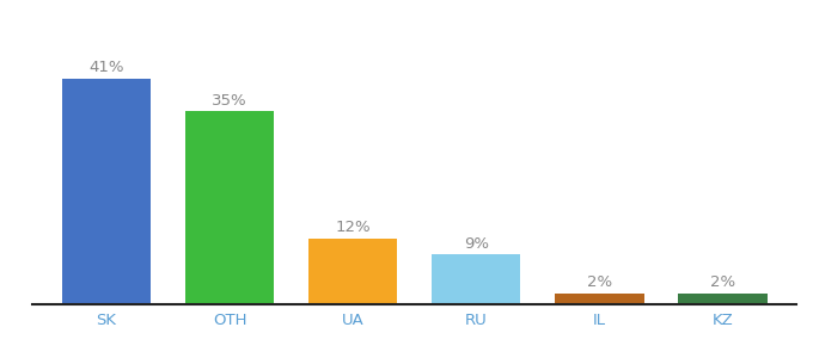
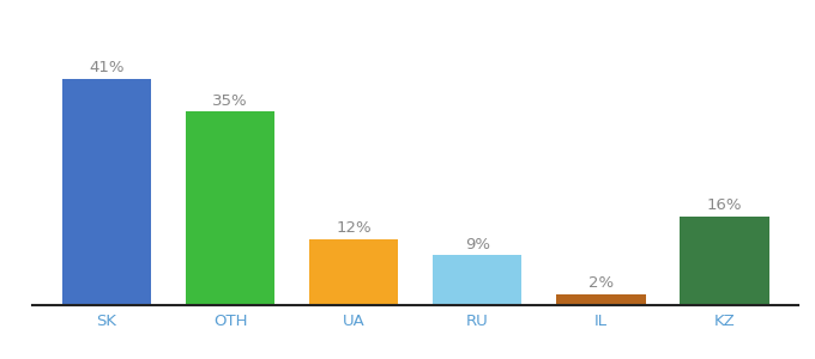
KZ: 2% -> 16%
